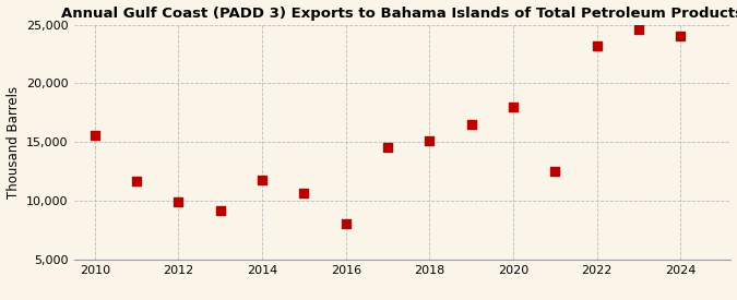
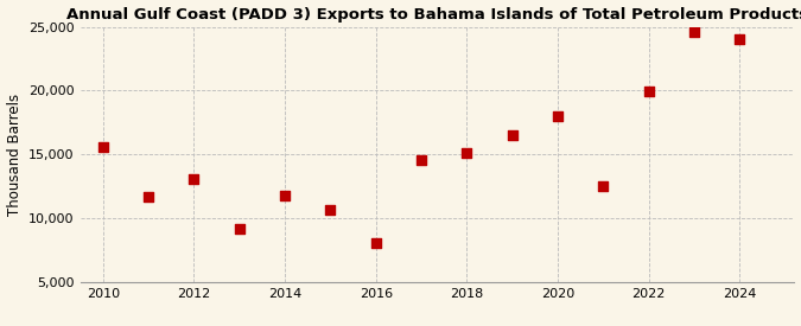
2012: 10,000 -> 13,100
2022: 23,200 -> 19,900
